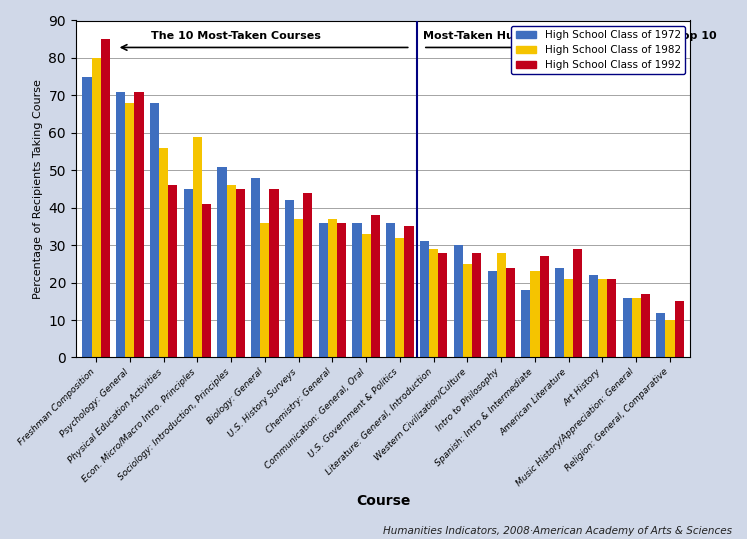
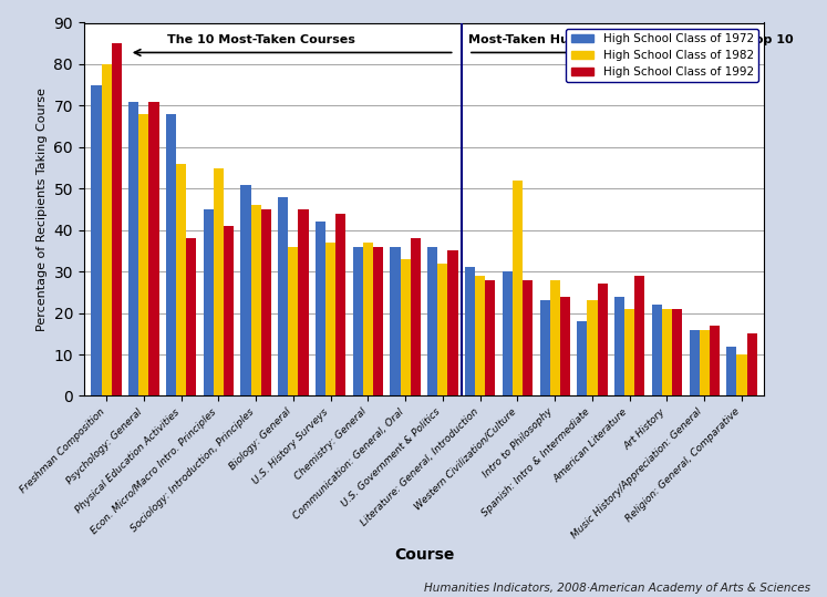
High School Class of 1992/Physical Education Activities: 46 -> 38
High School Class of 1982/Econ. Micro/Macro Intro. Principles: 59 -> 55
High School Class of 1982/Western Civilization/Culture: 25 -> 52
